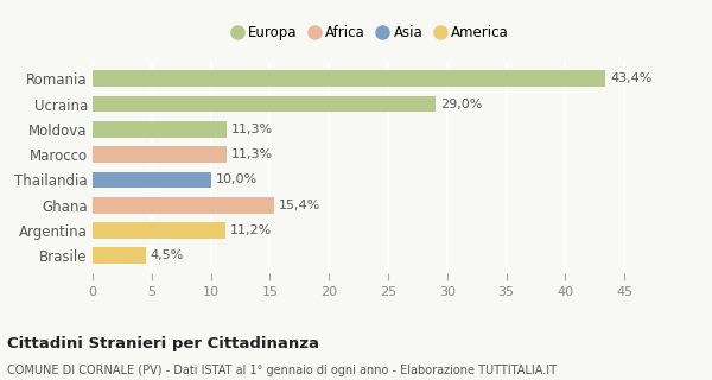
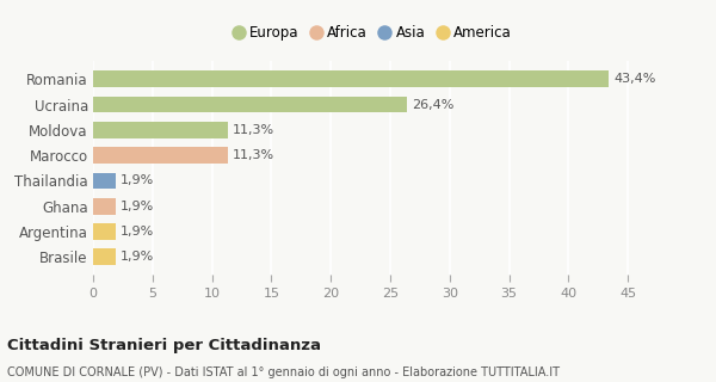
Ucraina: 29,0% -> 26,4%
Thailandia: 10,0% -> 1,9%
Ghana: 15,4% -> 1,9%
Argentina: 11,2% -> 1,9%
Brasile: 4,5% -> 1,9%
